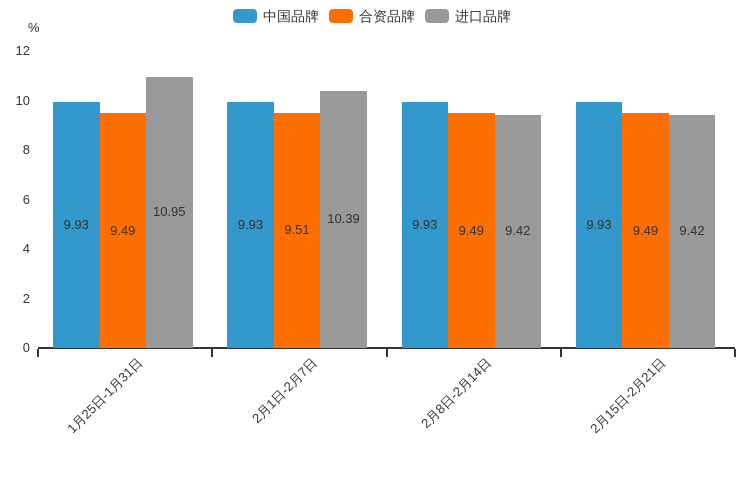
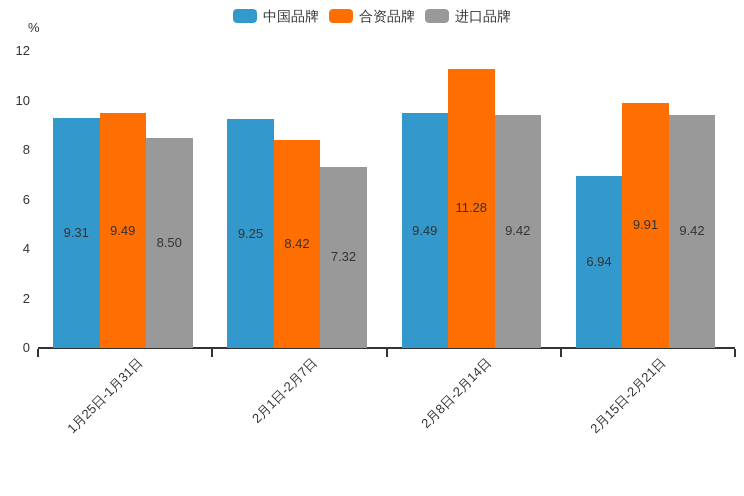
中国品牌/1月25日-1月31日: 9.93 -> 9.31
进口品牌/1月25日-1月31日: 10.95 -> 8.50
中国品牌/2月1日-2月7日: 9.93 -> 9.25
合资品牌/2月1日-2月7日: 9.51 -> 8.42
进口品牌/2月1日-2月7日: 10.39 -> 7.32
中国品牌/2月8日-2月14日: 9.93 -> 9.49
合资品牌/2月8日-2月14日: 9.49 -> 11.28
中国品牌/2月15日-2月21日: 9.93 -> 6.94
合资品牌/2月15日-2月21日: 9.49 -> 9.91
